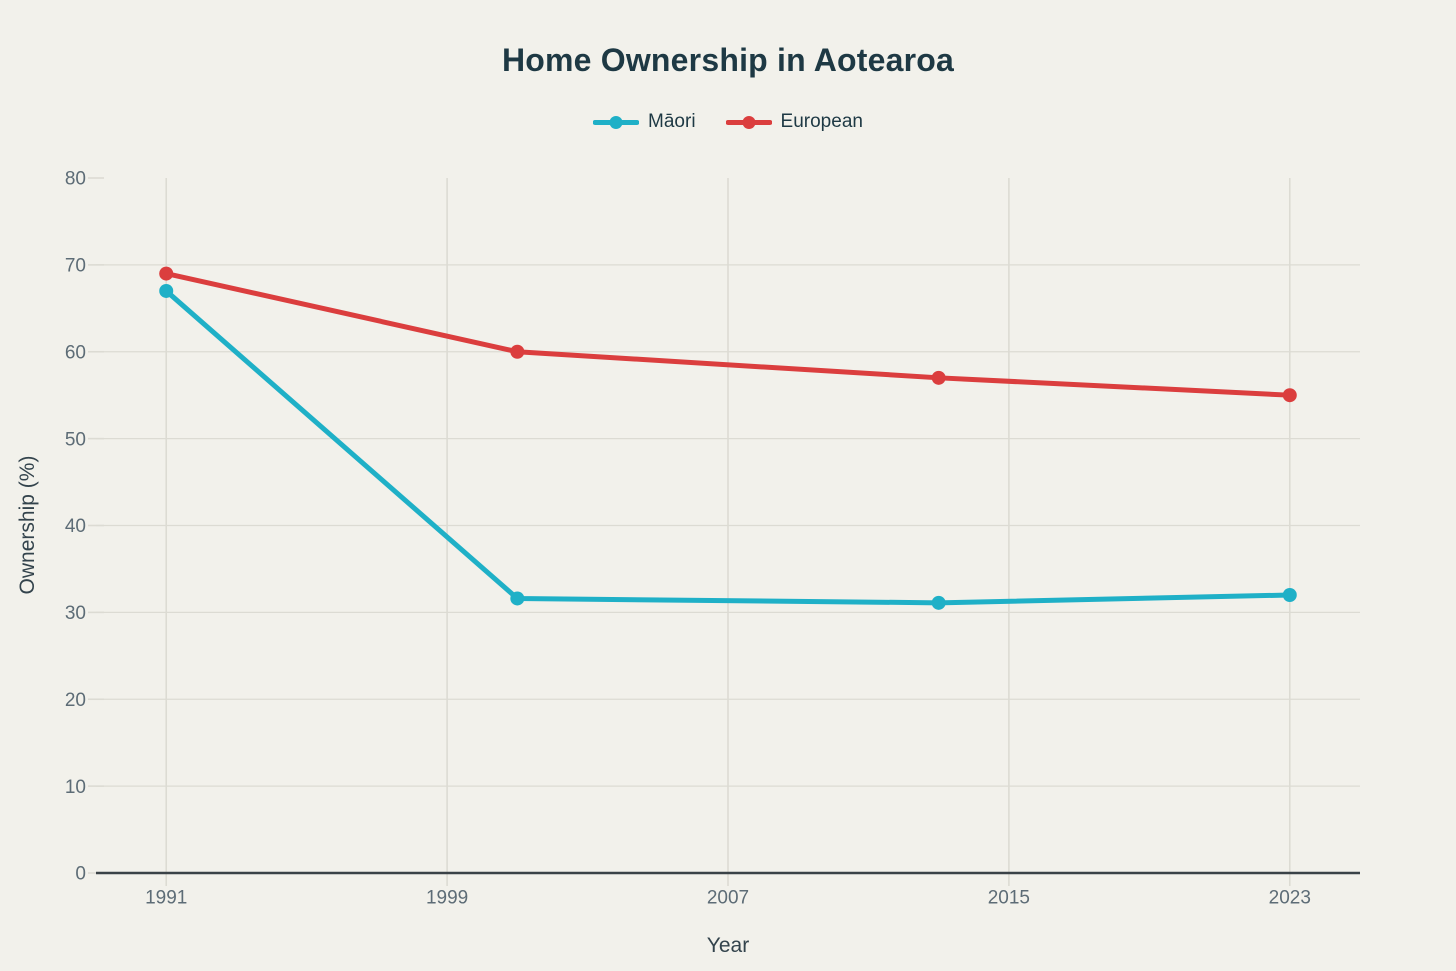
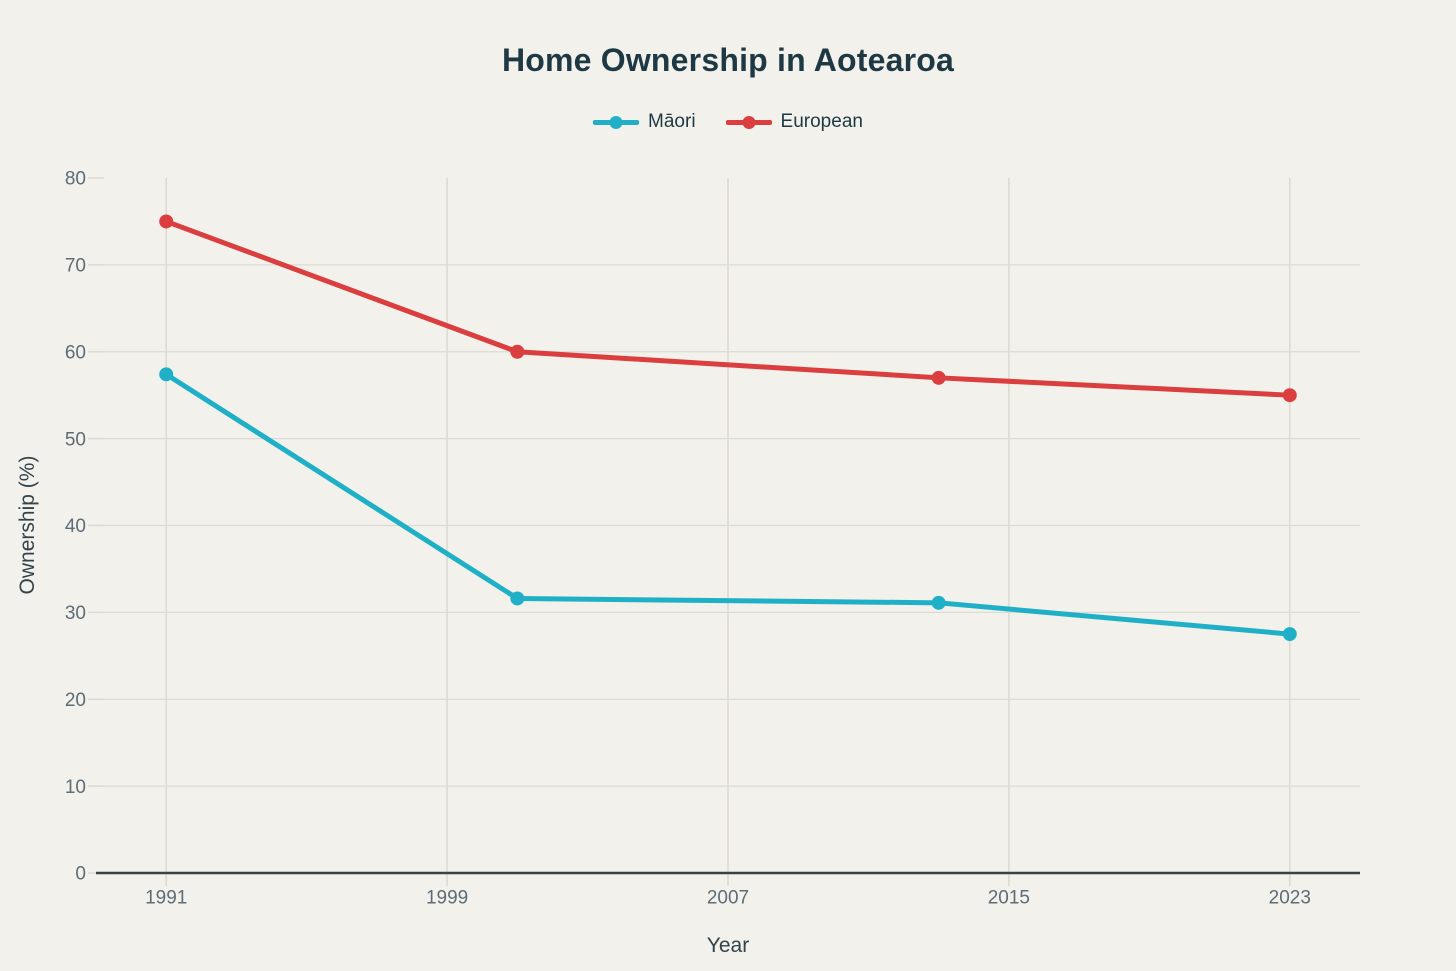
Māori/1991: 67 -> 57
European/1991: 69 -> 75
Māori/2023: 32 -> 28
